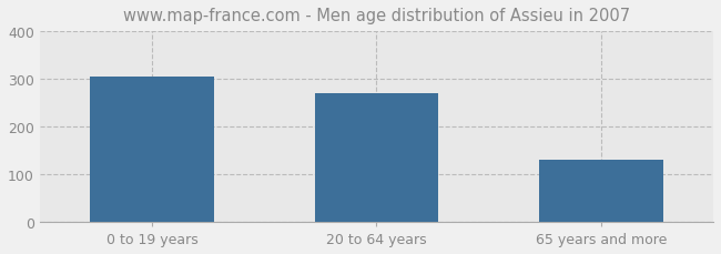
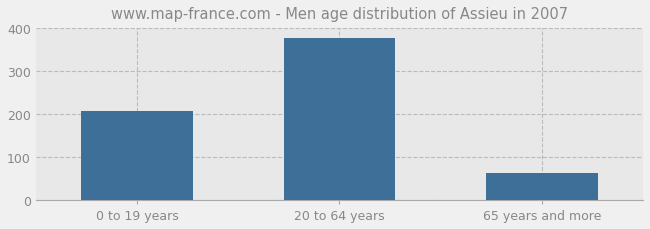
0 to 19 years: 305 -> 207
20 to 64 years: 270 -> 375
65 years and more: 130 -> 63
